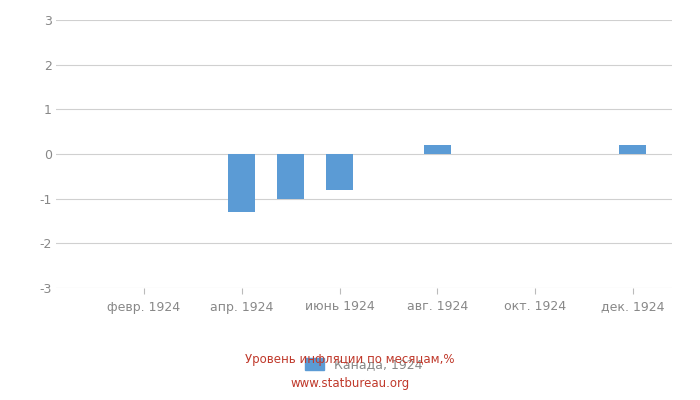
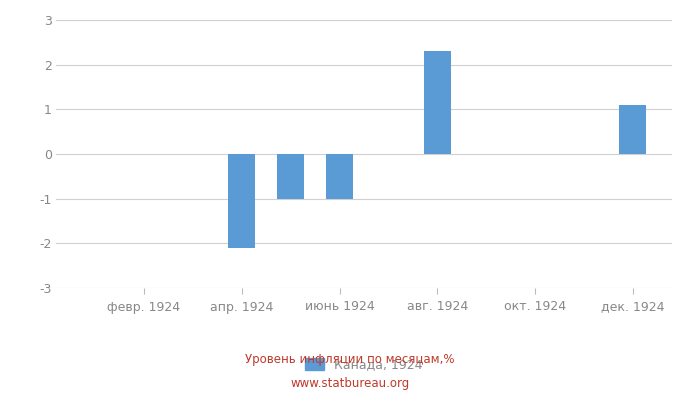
апр. 1924: -1.3 -> -2.1
июнь 1924: -0.8 -> -1.0
авг. 1924: 0.2 -> 2.3
дек. 1924: 0.2 -> 1.1
